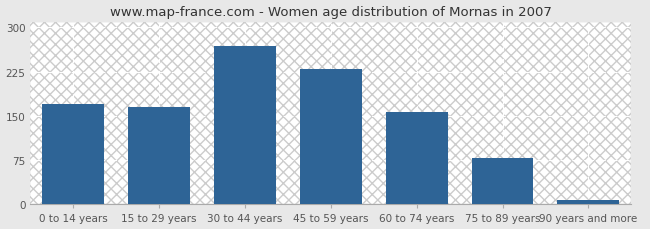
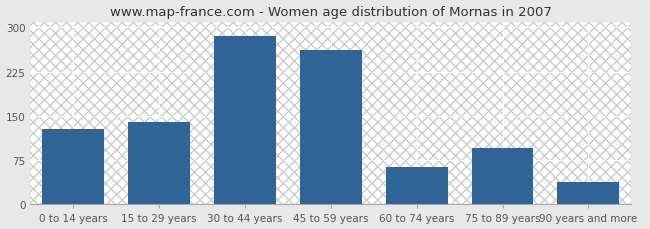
0 to 14 years: 170 -> 128
15 to 29 years: 165 -> 140
30 to 44 years: 268 -> 286
45 to 59 years: 230 -> 262
60 to 74 years: 157 -> 64
75 to 89 years: 78 -> 96
90 years and more: 8 -> 38
